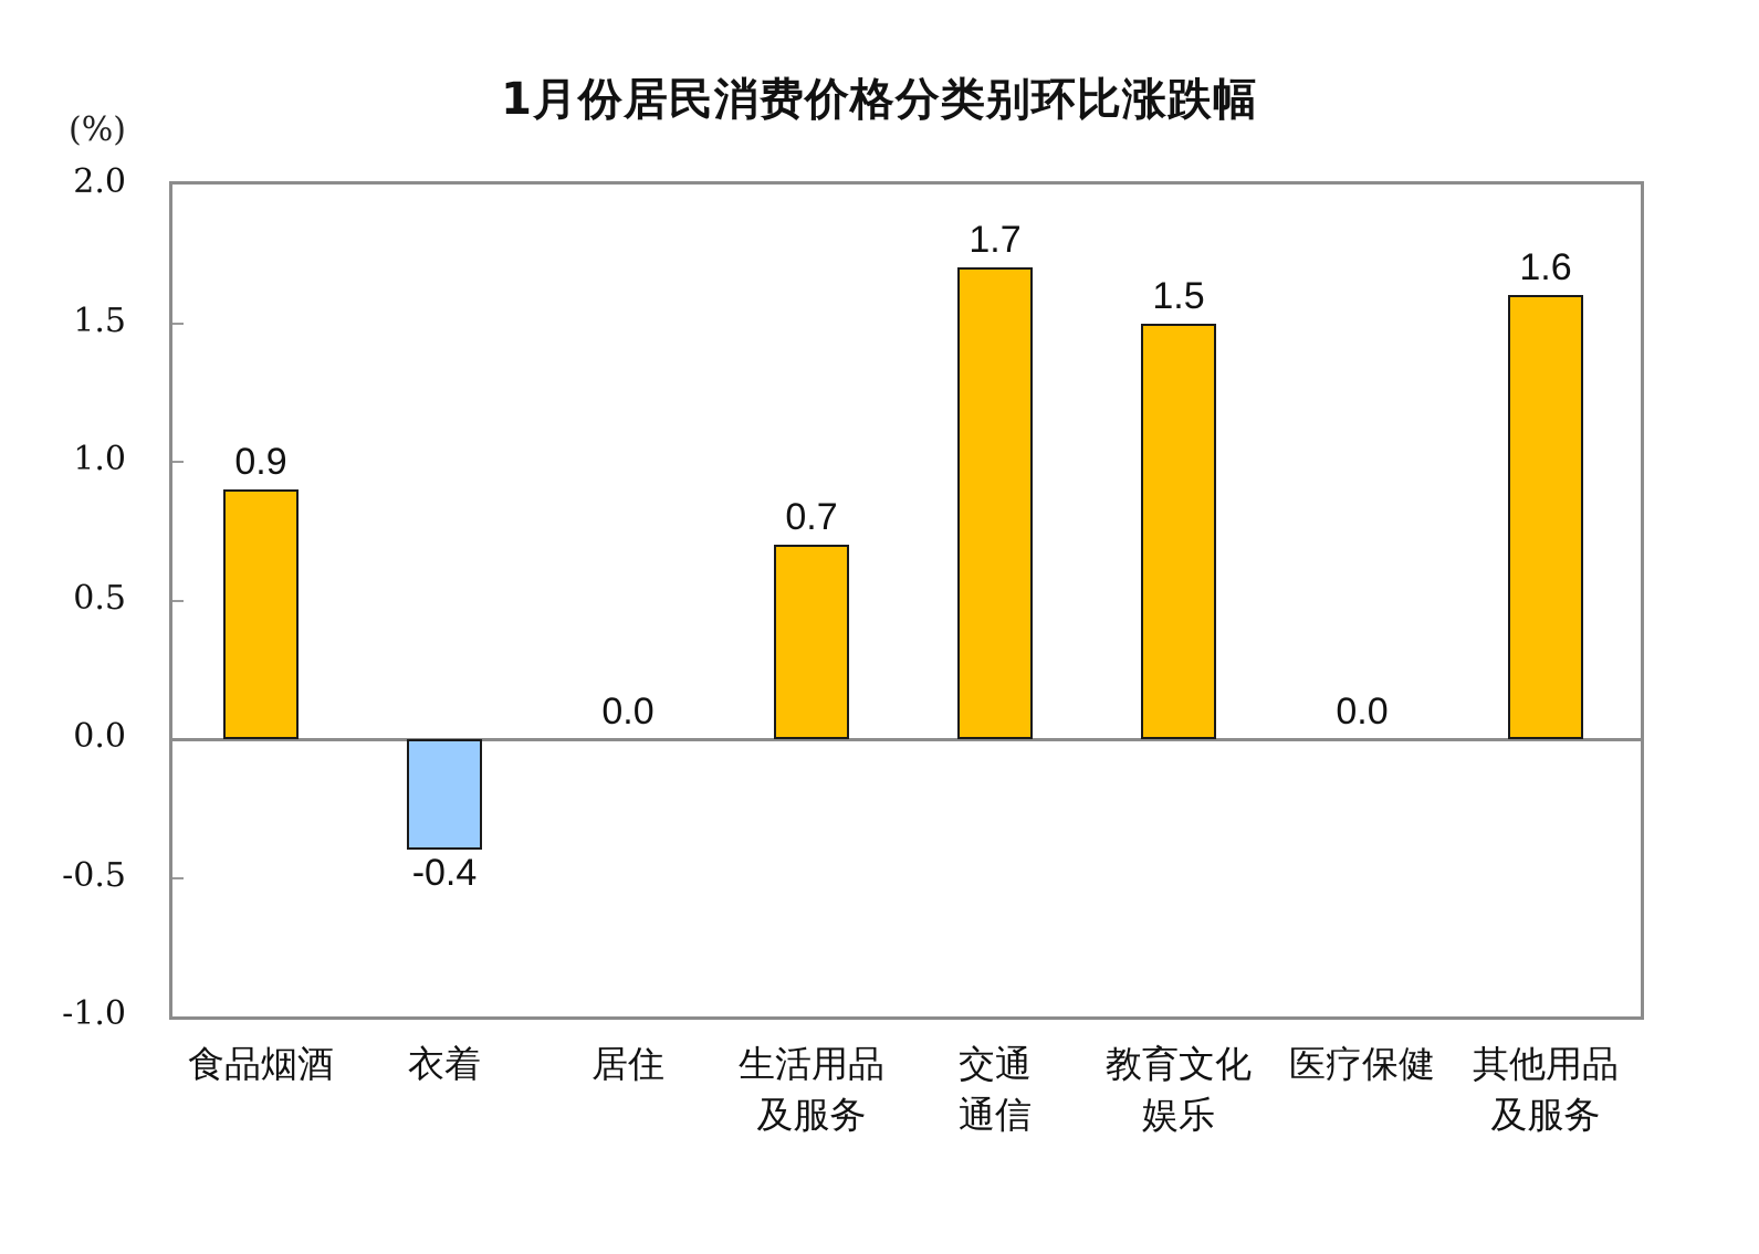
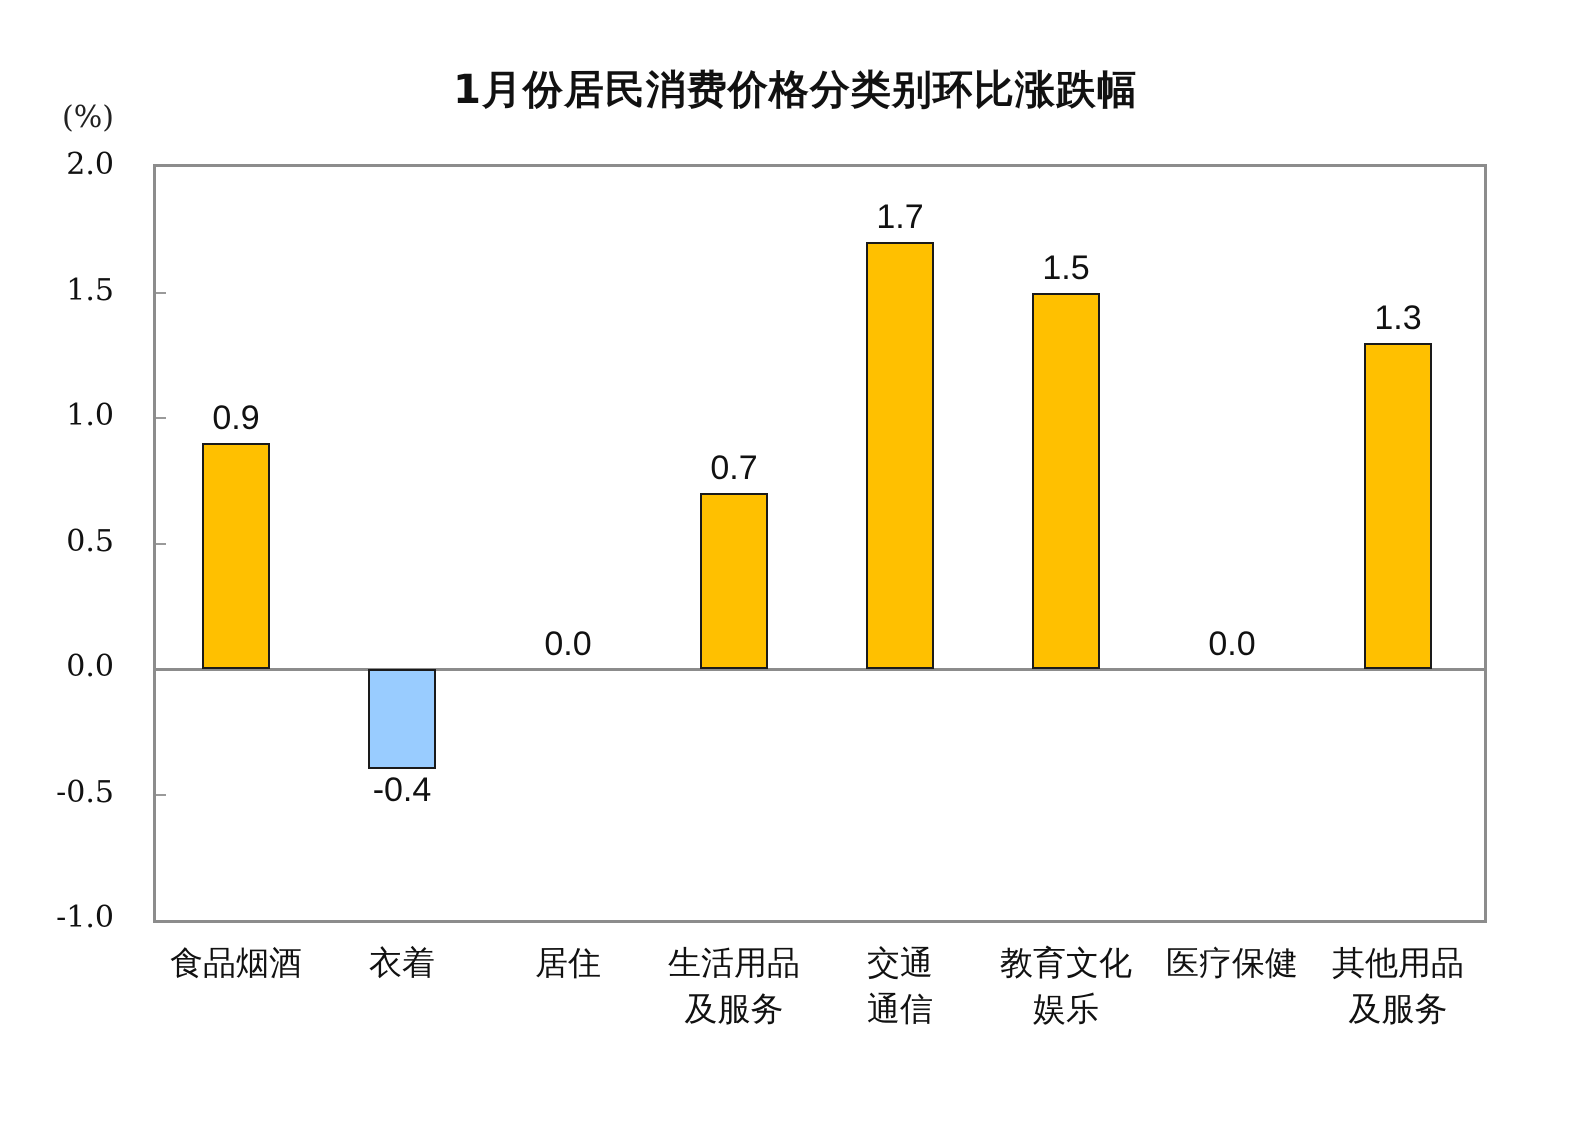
其他用品及服务: 1.6 -> 1.3
